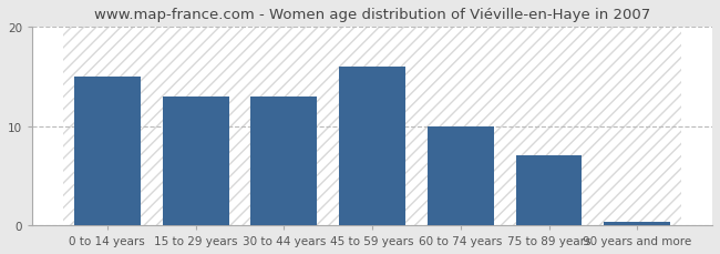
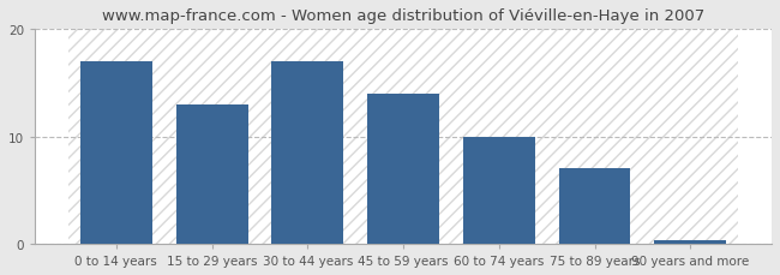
0 to 14 years: 15.0 -> 17.0
30 to 44 years: 13.0 -> 17.0
45 to 59 years: 16.0 -> 14.0
